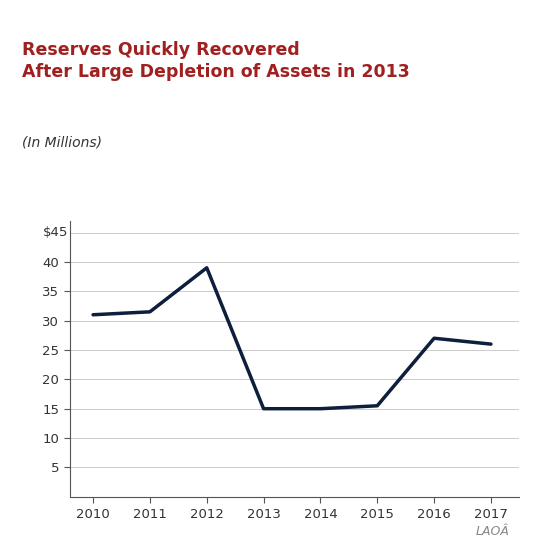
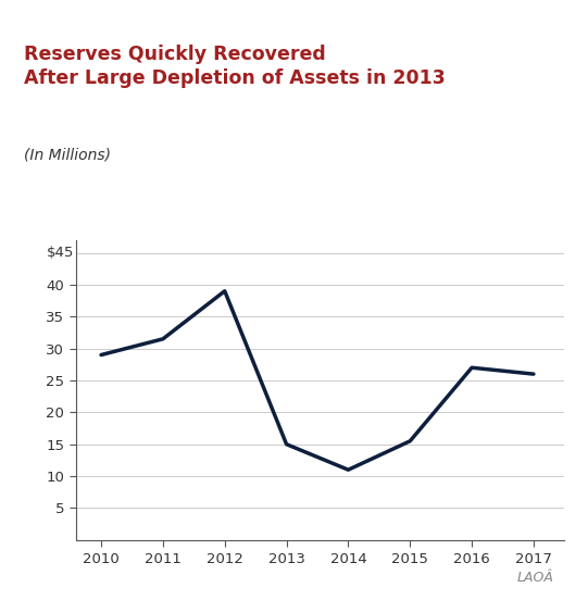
2010: 31.0 -> 29.0
2014: 15.0 -> 11.0
